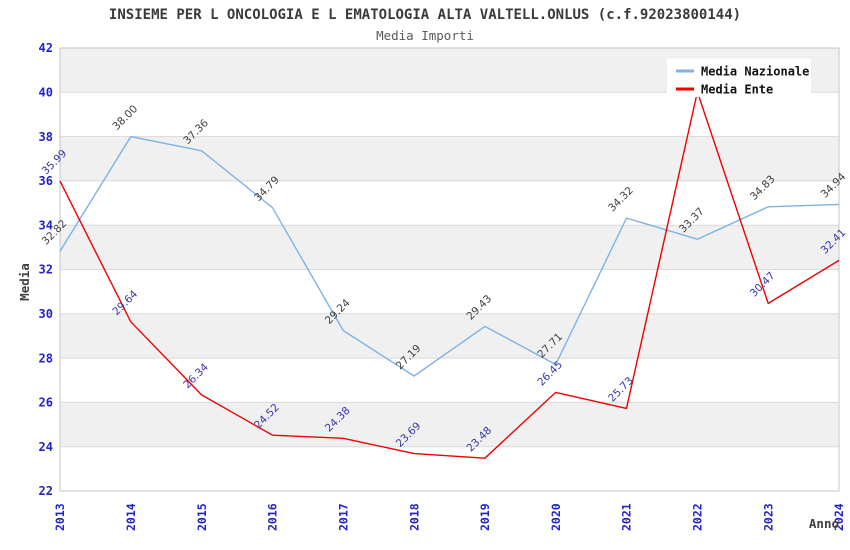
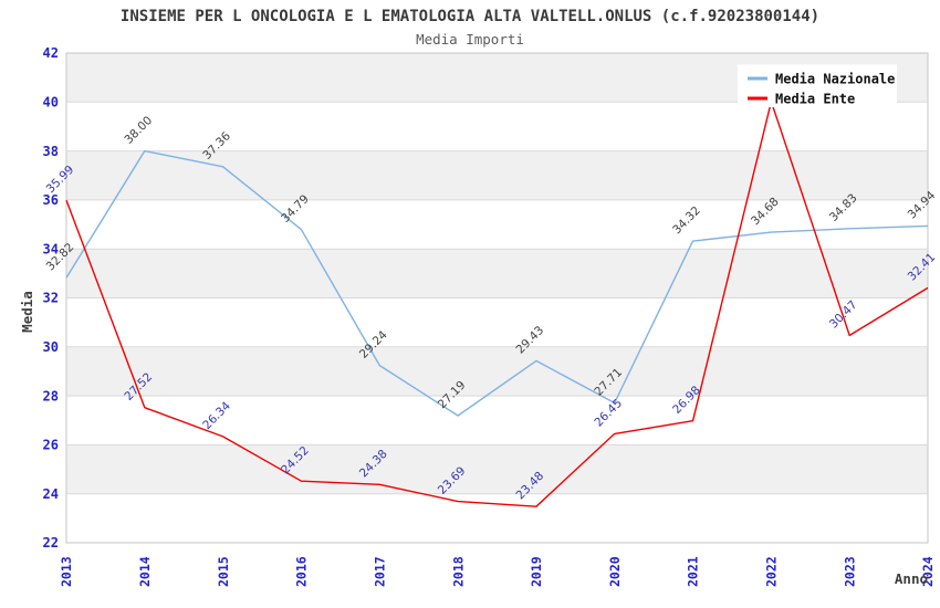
Media Ente/2014: 29.64 -> 27.52
Media Ente/2021: 25.73 -> 26.98
Media Nazionale/2022: 33.37 -> 34.68
